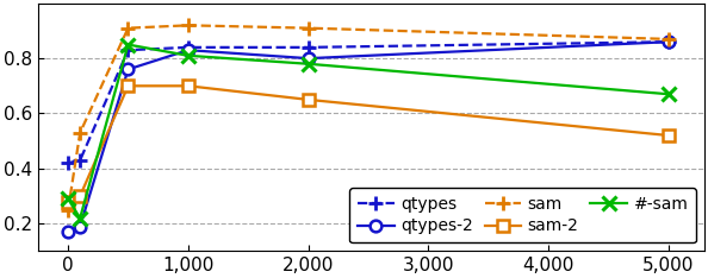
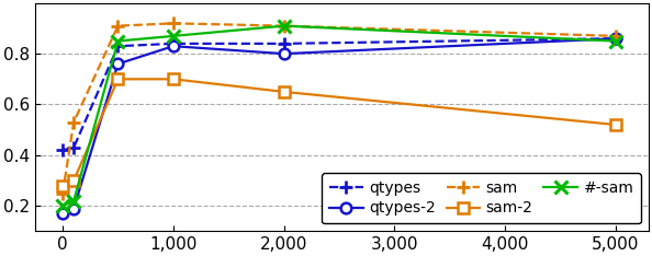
#-sam/0: 0.29 -> 0.20
#-sam/1,000: 0.81 -> 0.87
#-sam/2,000: 0.78 -> 0.91
#-sam/5,000: 0.67 -> 0.85
